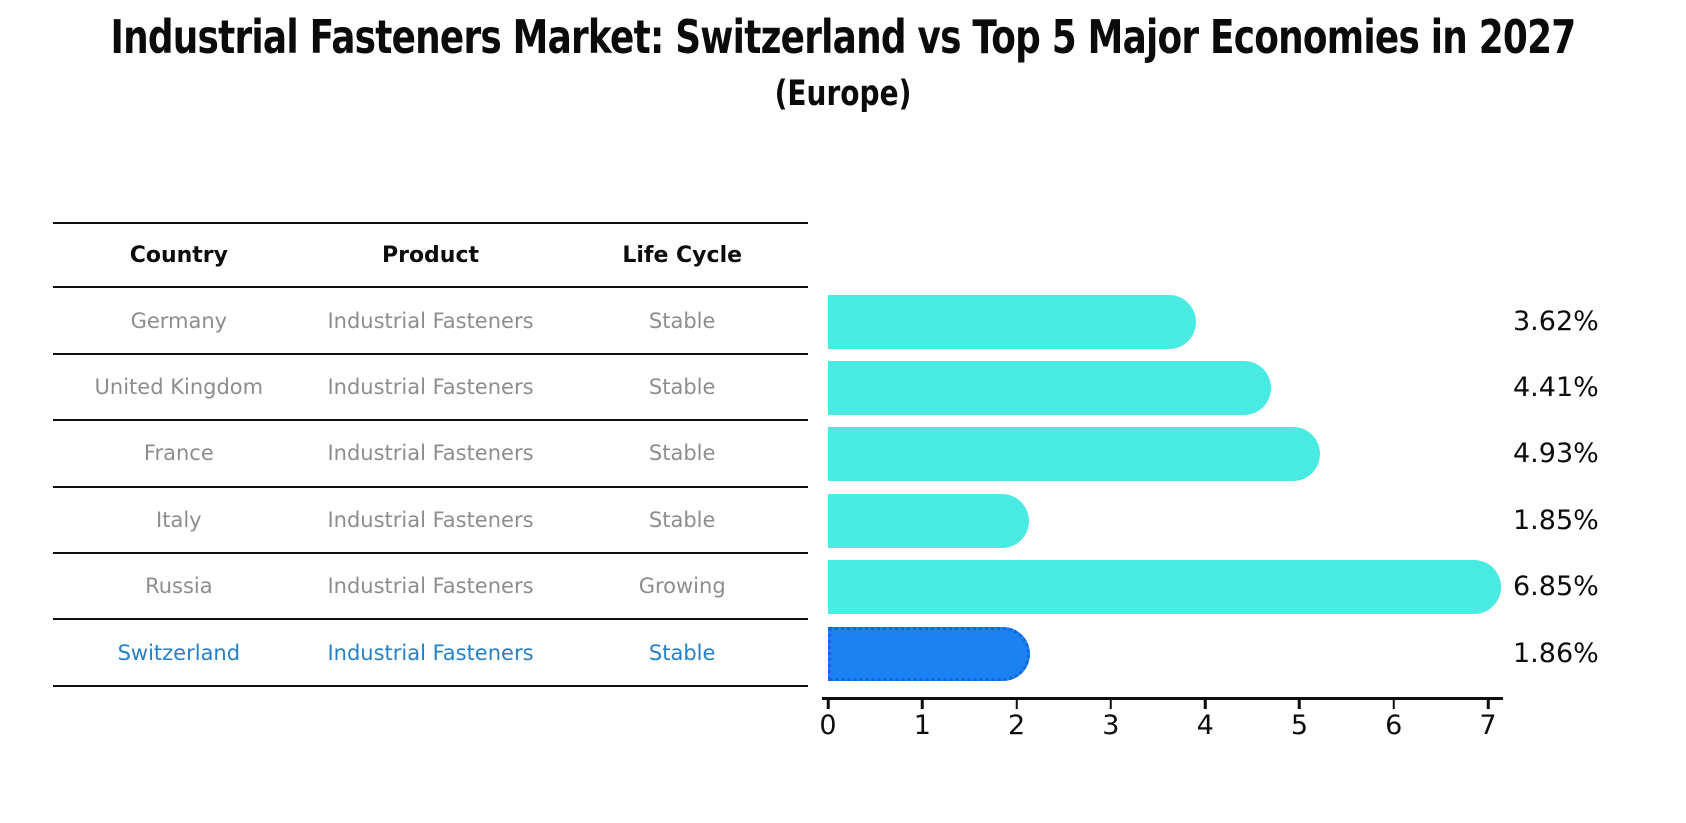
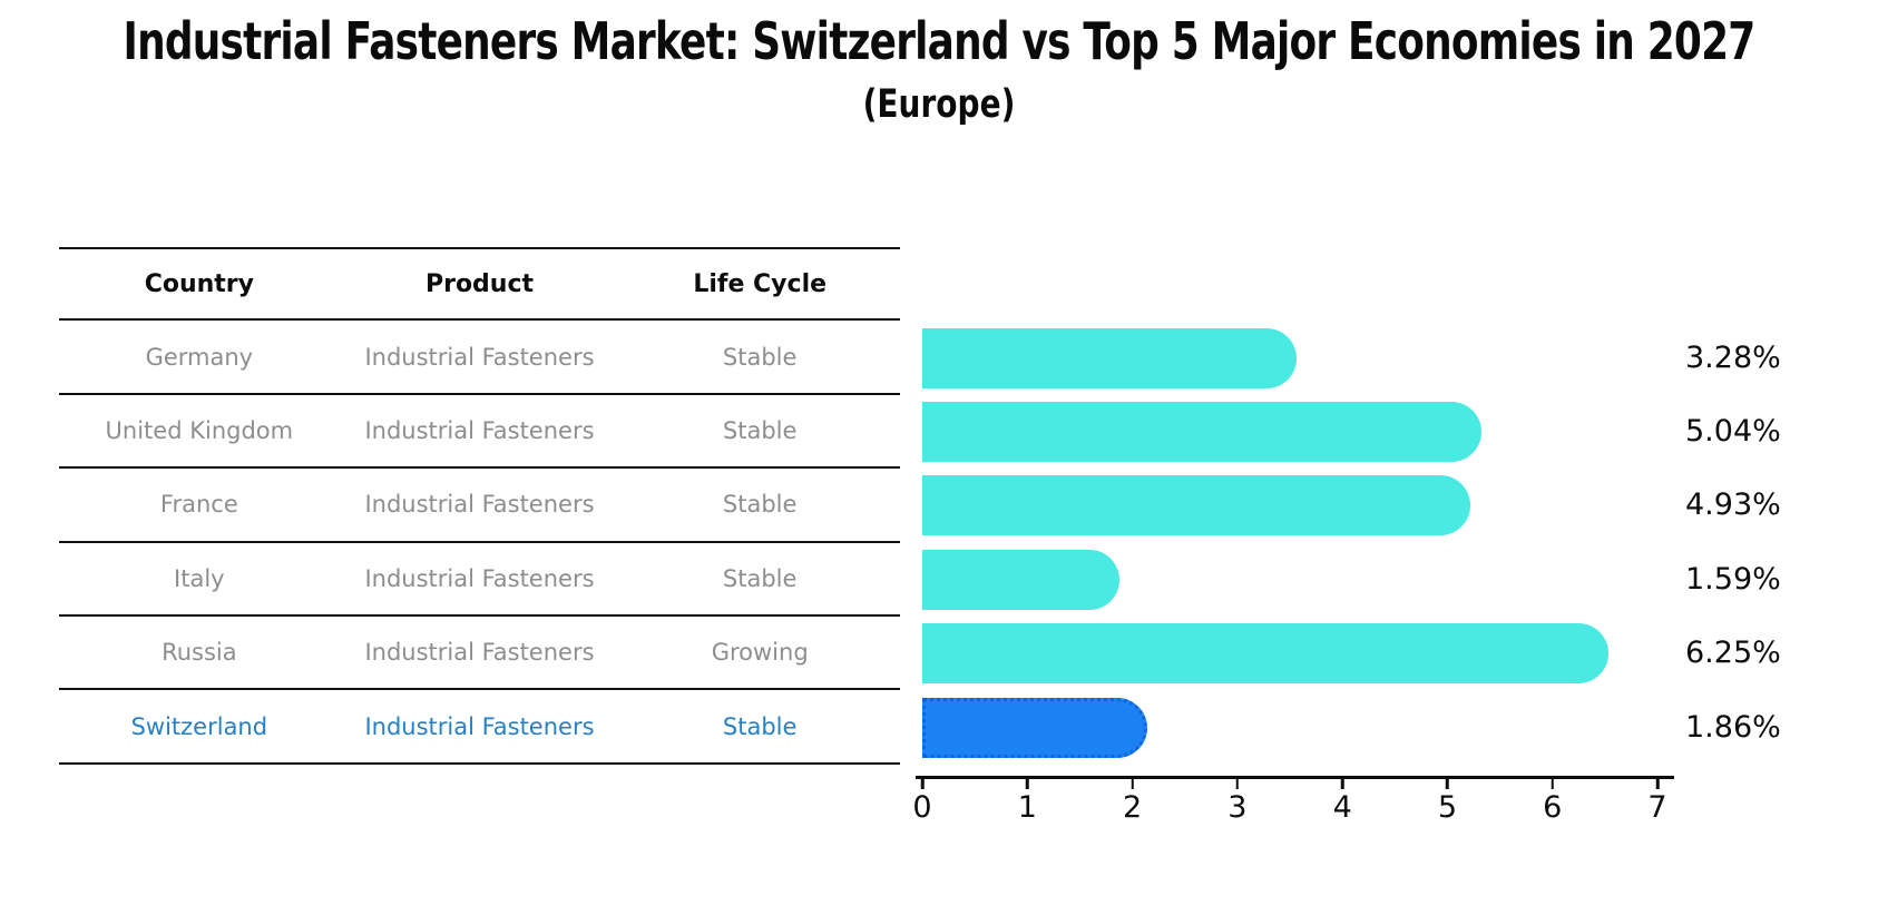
Germany: 3.62% -> 3.28%
United Kingdom: 4.41% -> 5.04%
Italy: 1.85% -> 1.59%
Russia: 6.85% -> 6.25%
